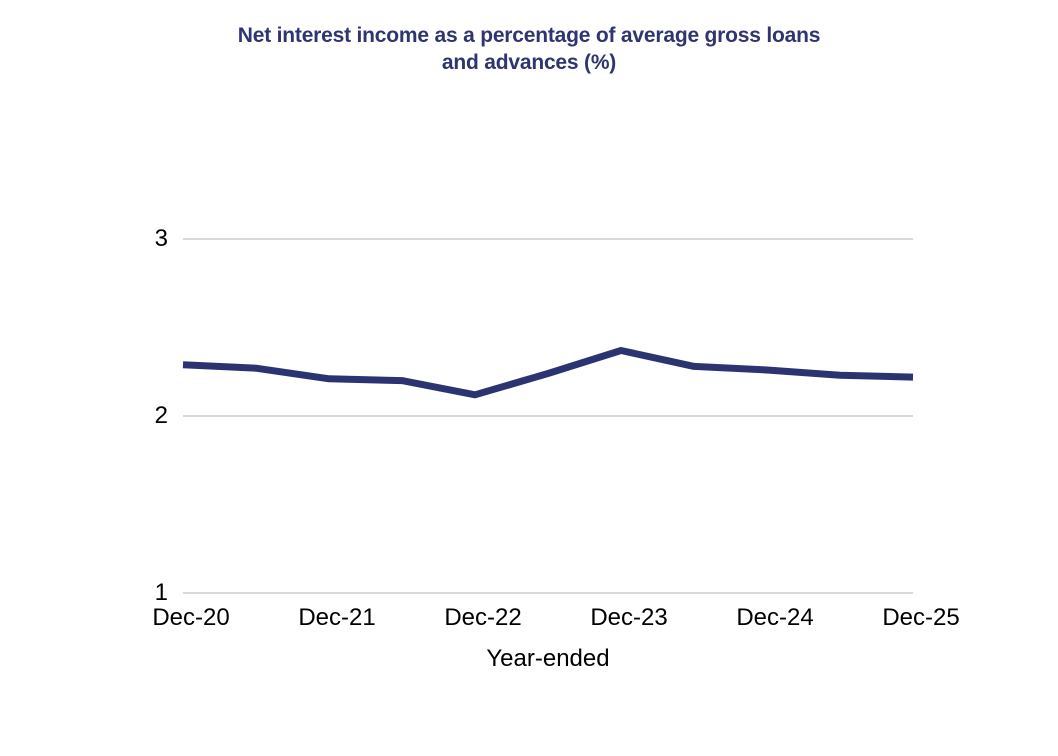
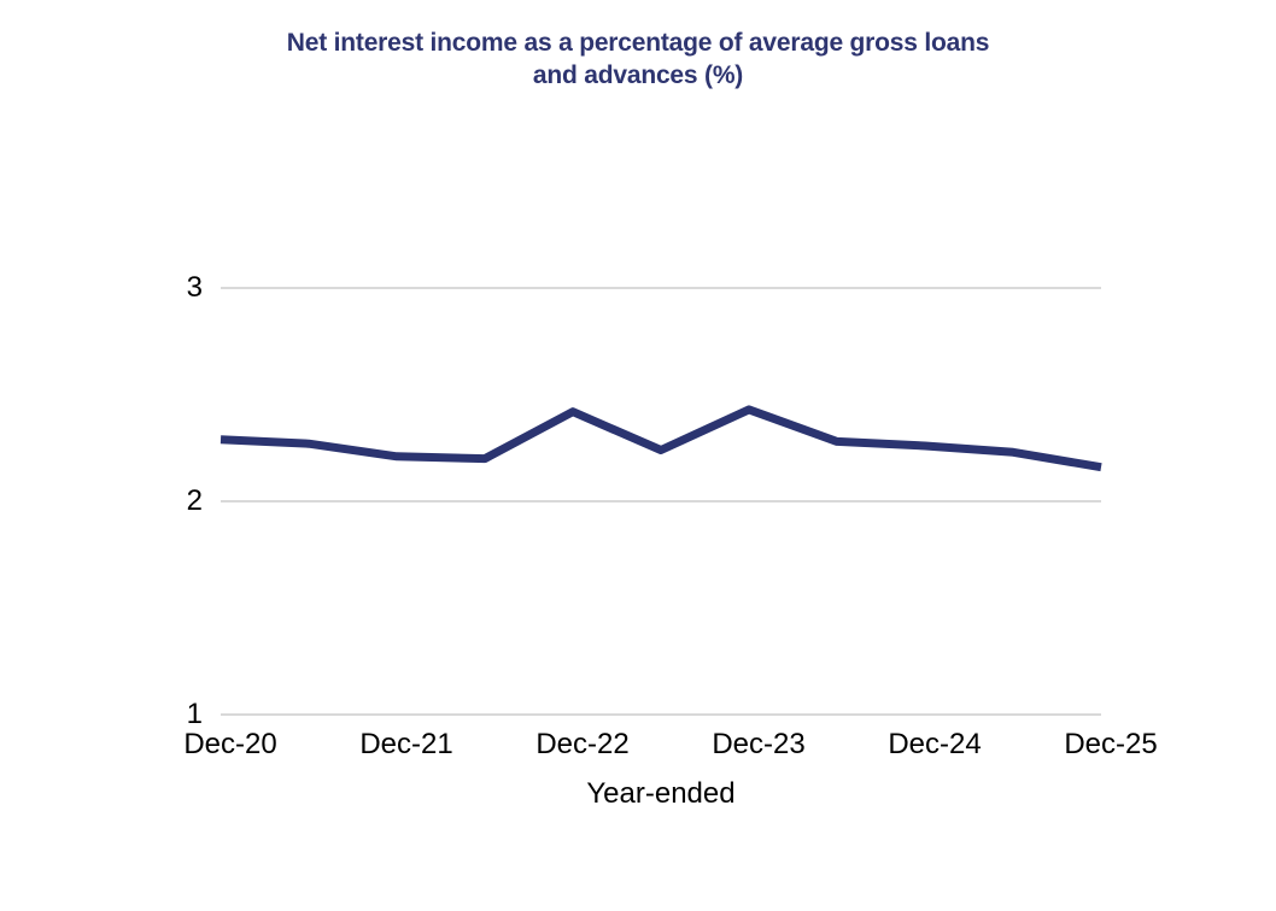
Dec-22: 2.12 -> 2.42
Dec-23: 2.37 -> 2.43
Dec-25: 2.22 -> 2.16
